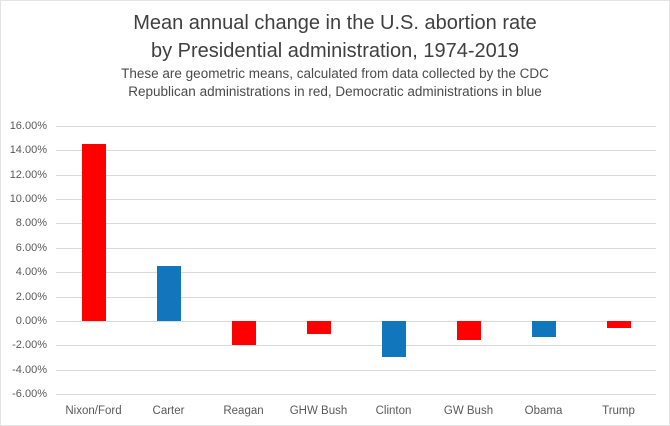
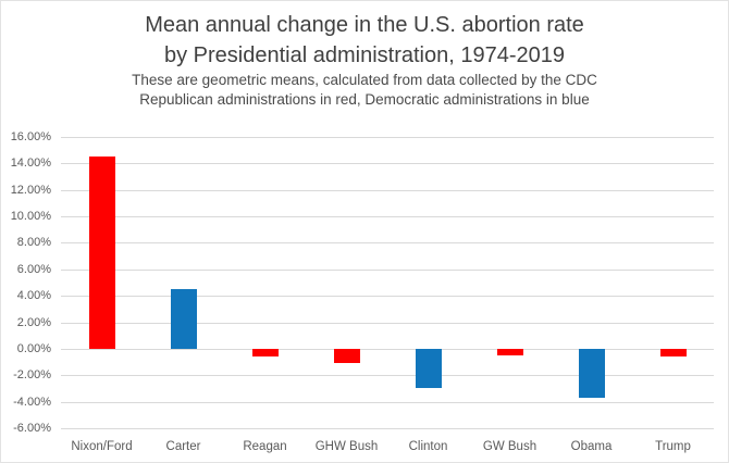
Reagan: -2.0% -> -0.6%
GW Bush: -1.6% -> -0.5%
Obama: -1.3% -> -3.7%
